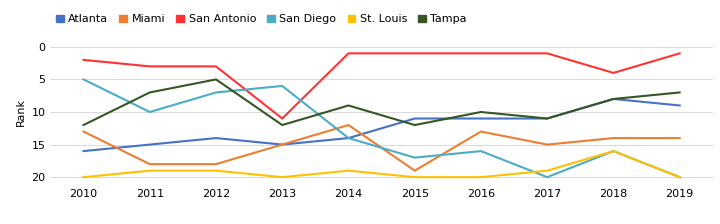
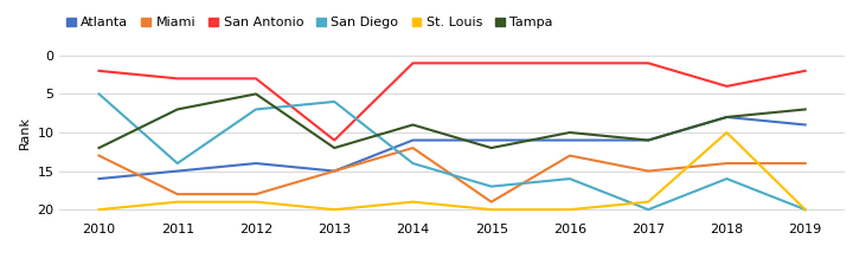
San Diego/2011: 10 -> 14
Atlanta/2014: 14 -> 11
St. Louis/2018: 16 -> 10
San Antonio/2019: 1 -> 2
